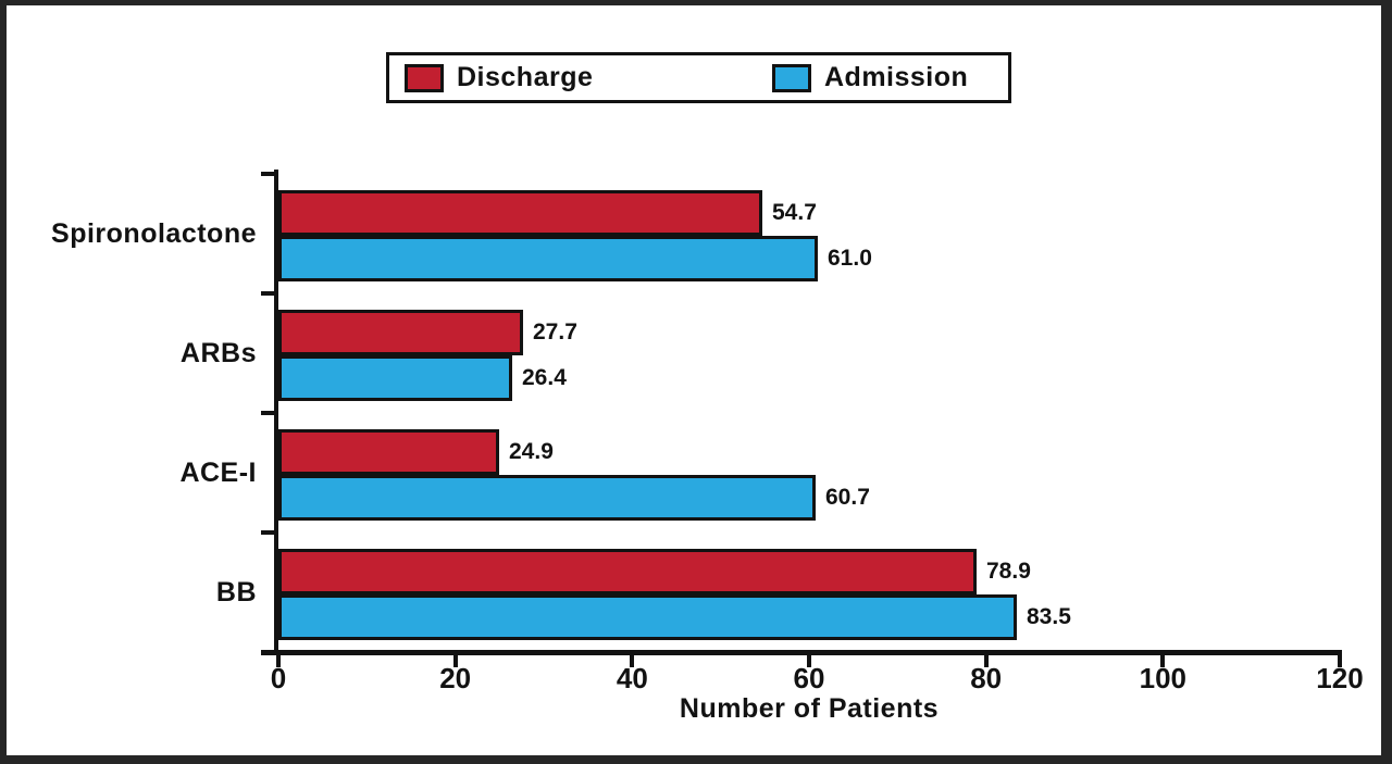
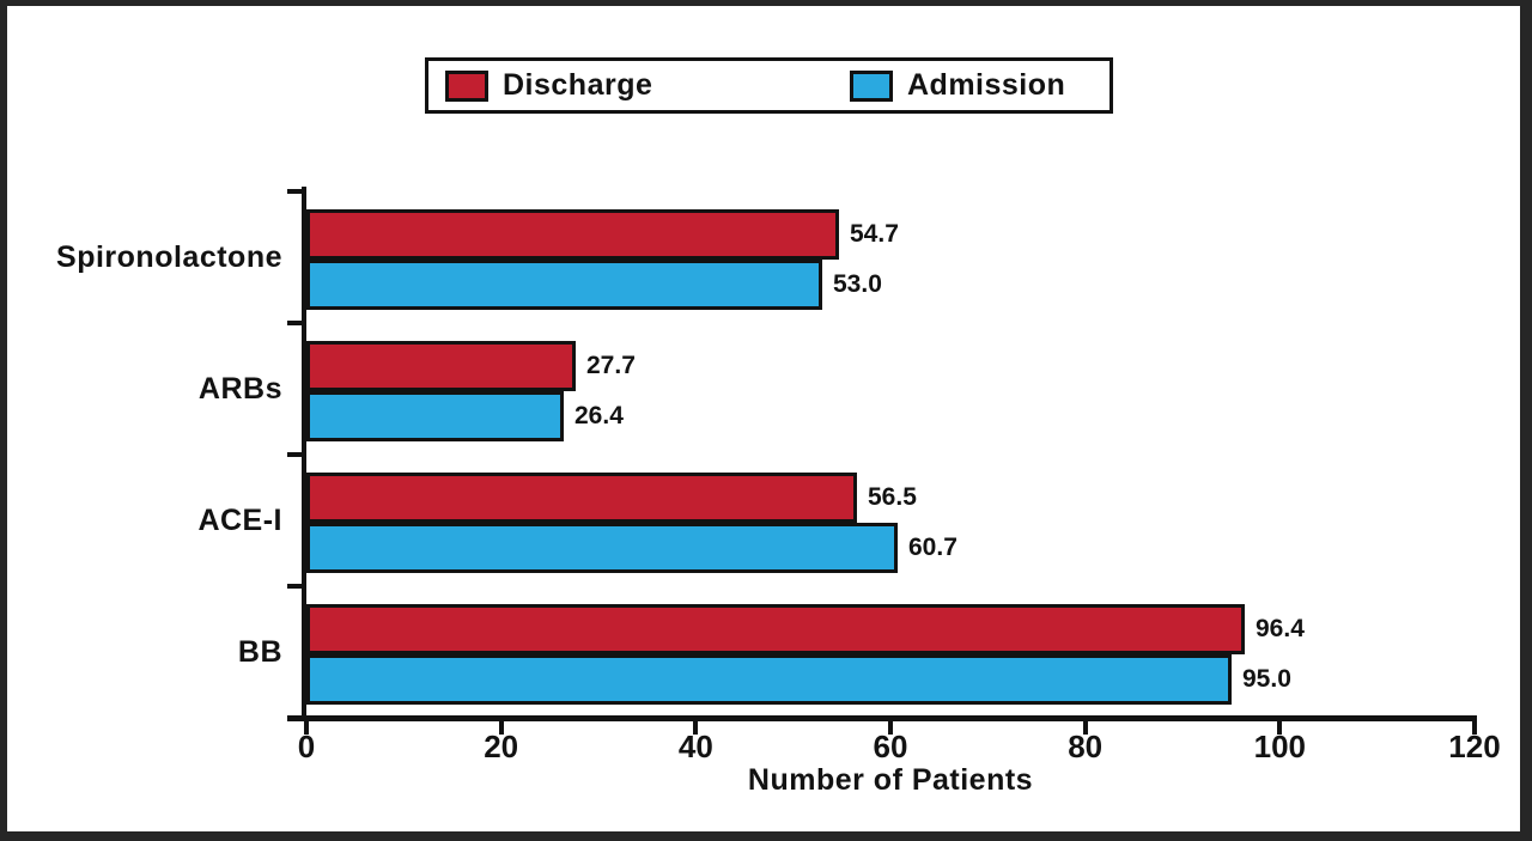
Admission/Spironolactone: 61.0 -> 53.0
Discharge/ACE-I: 24.9 -> 56.5
Discharge/BB: 78.9 -> 96.4
Admission/BB: 83.5 -> 95.0
